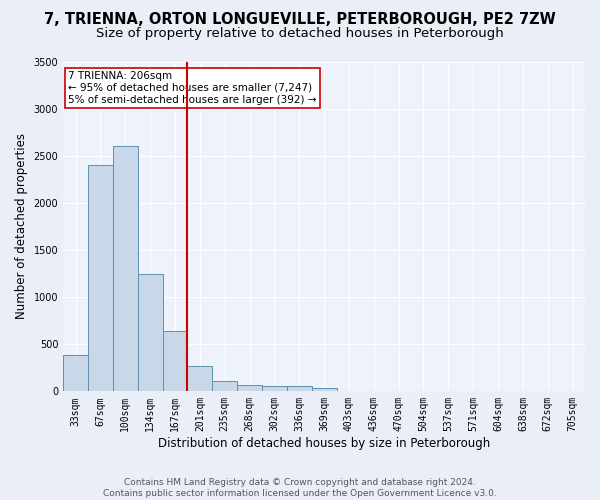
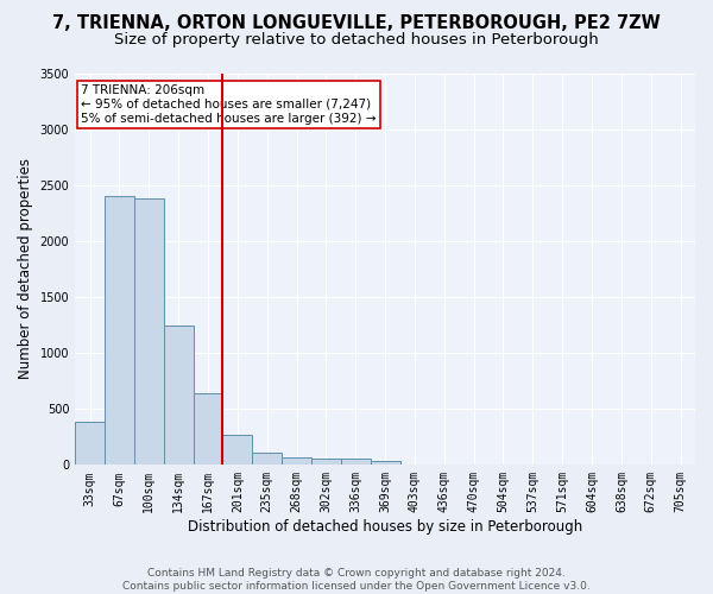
100sqm: 2600 -> 2380
